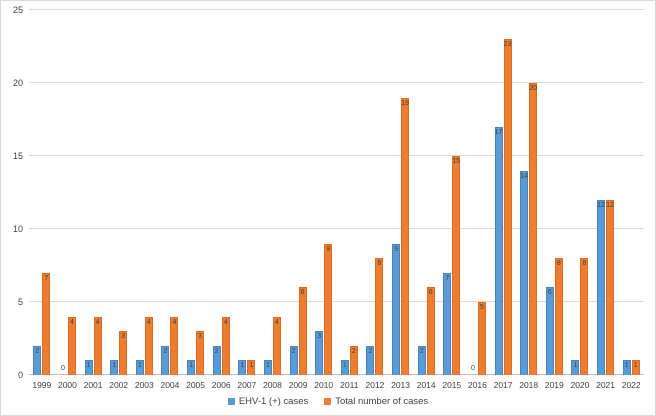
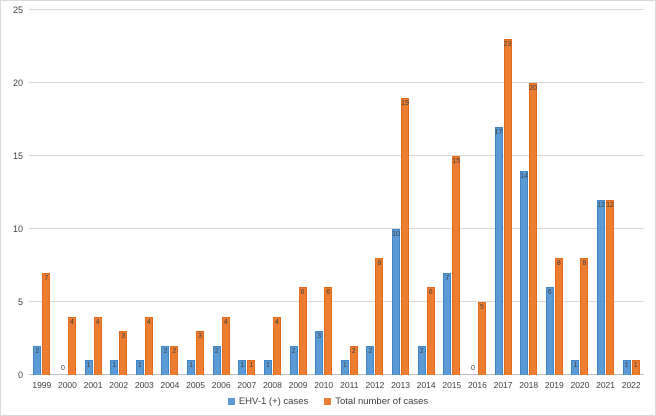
Total number of cases/2004: 4 -> 2
Total number of cases/2010: 9 -> 6
EHV-1 (+) cases/2013: 9 -> 10
